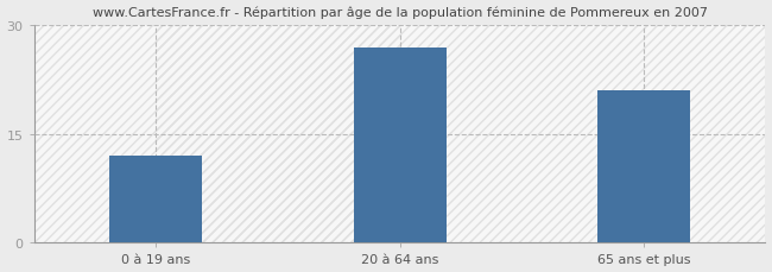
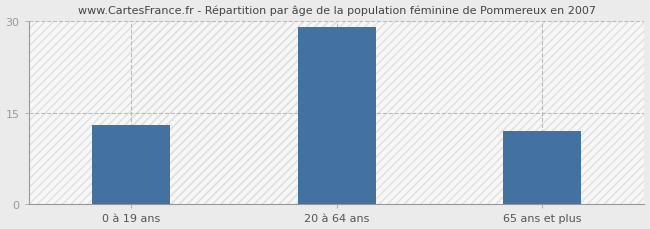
0 à 19 ans: 12 -> 13
20 à 64 ans: 27 -> 29
65 ans et plus: 21 -> 12
